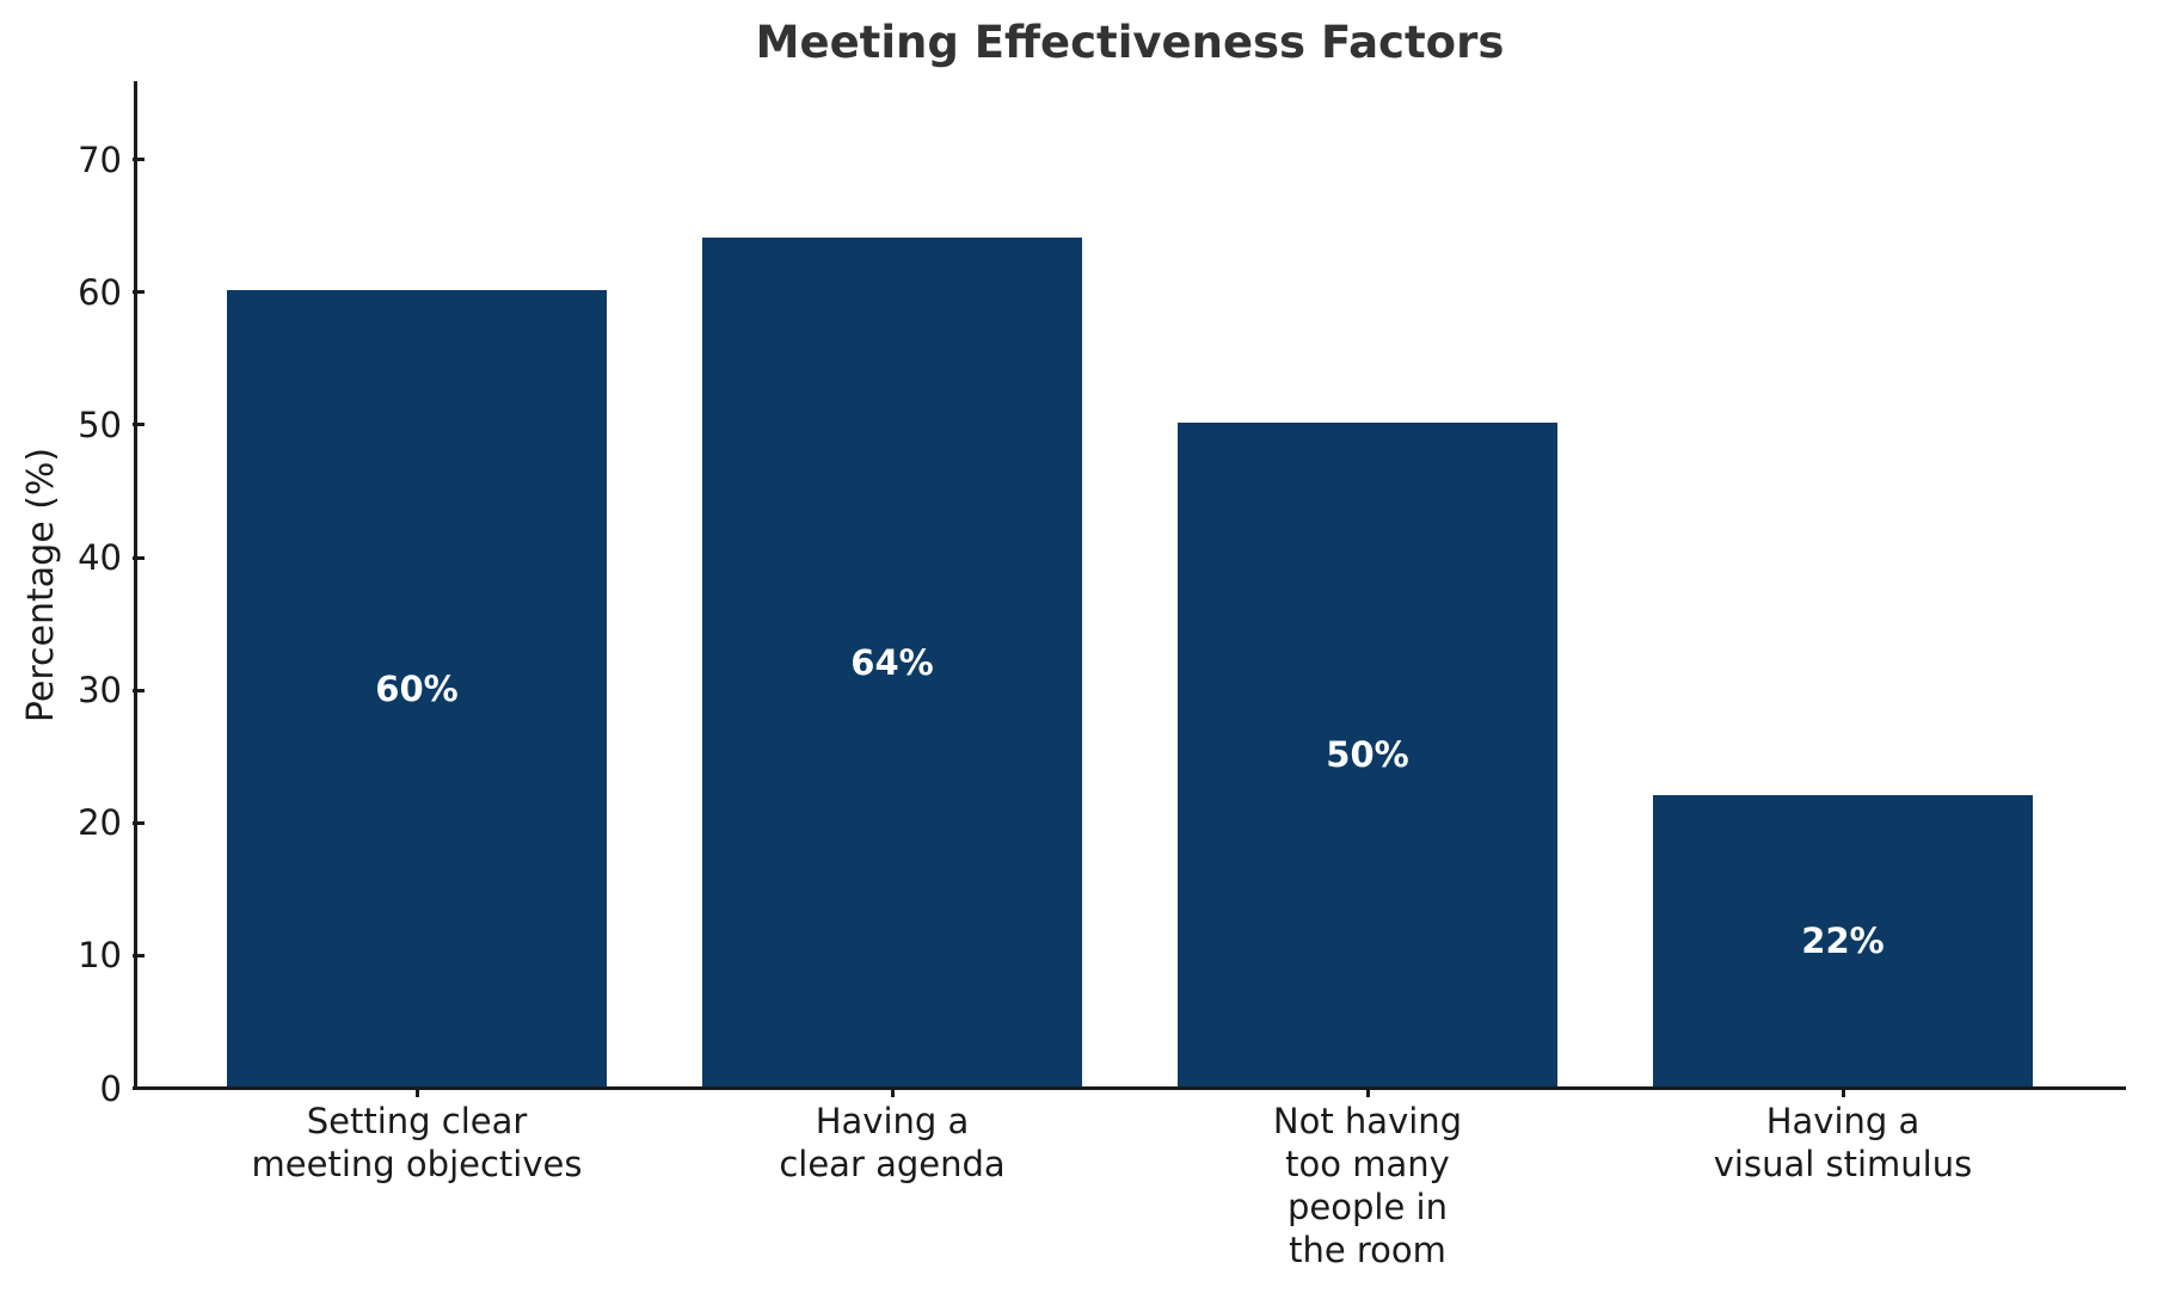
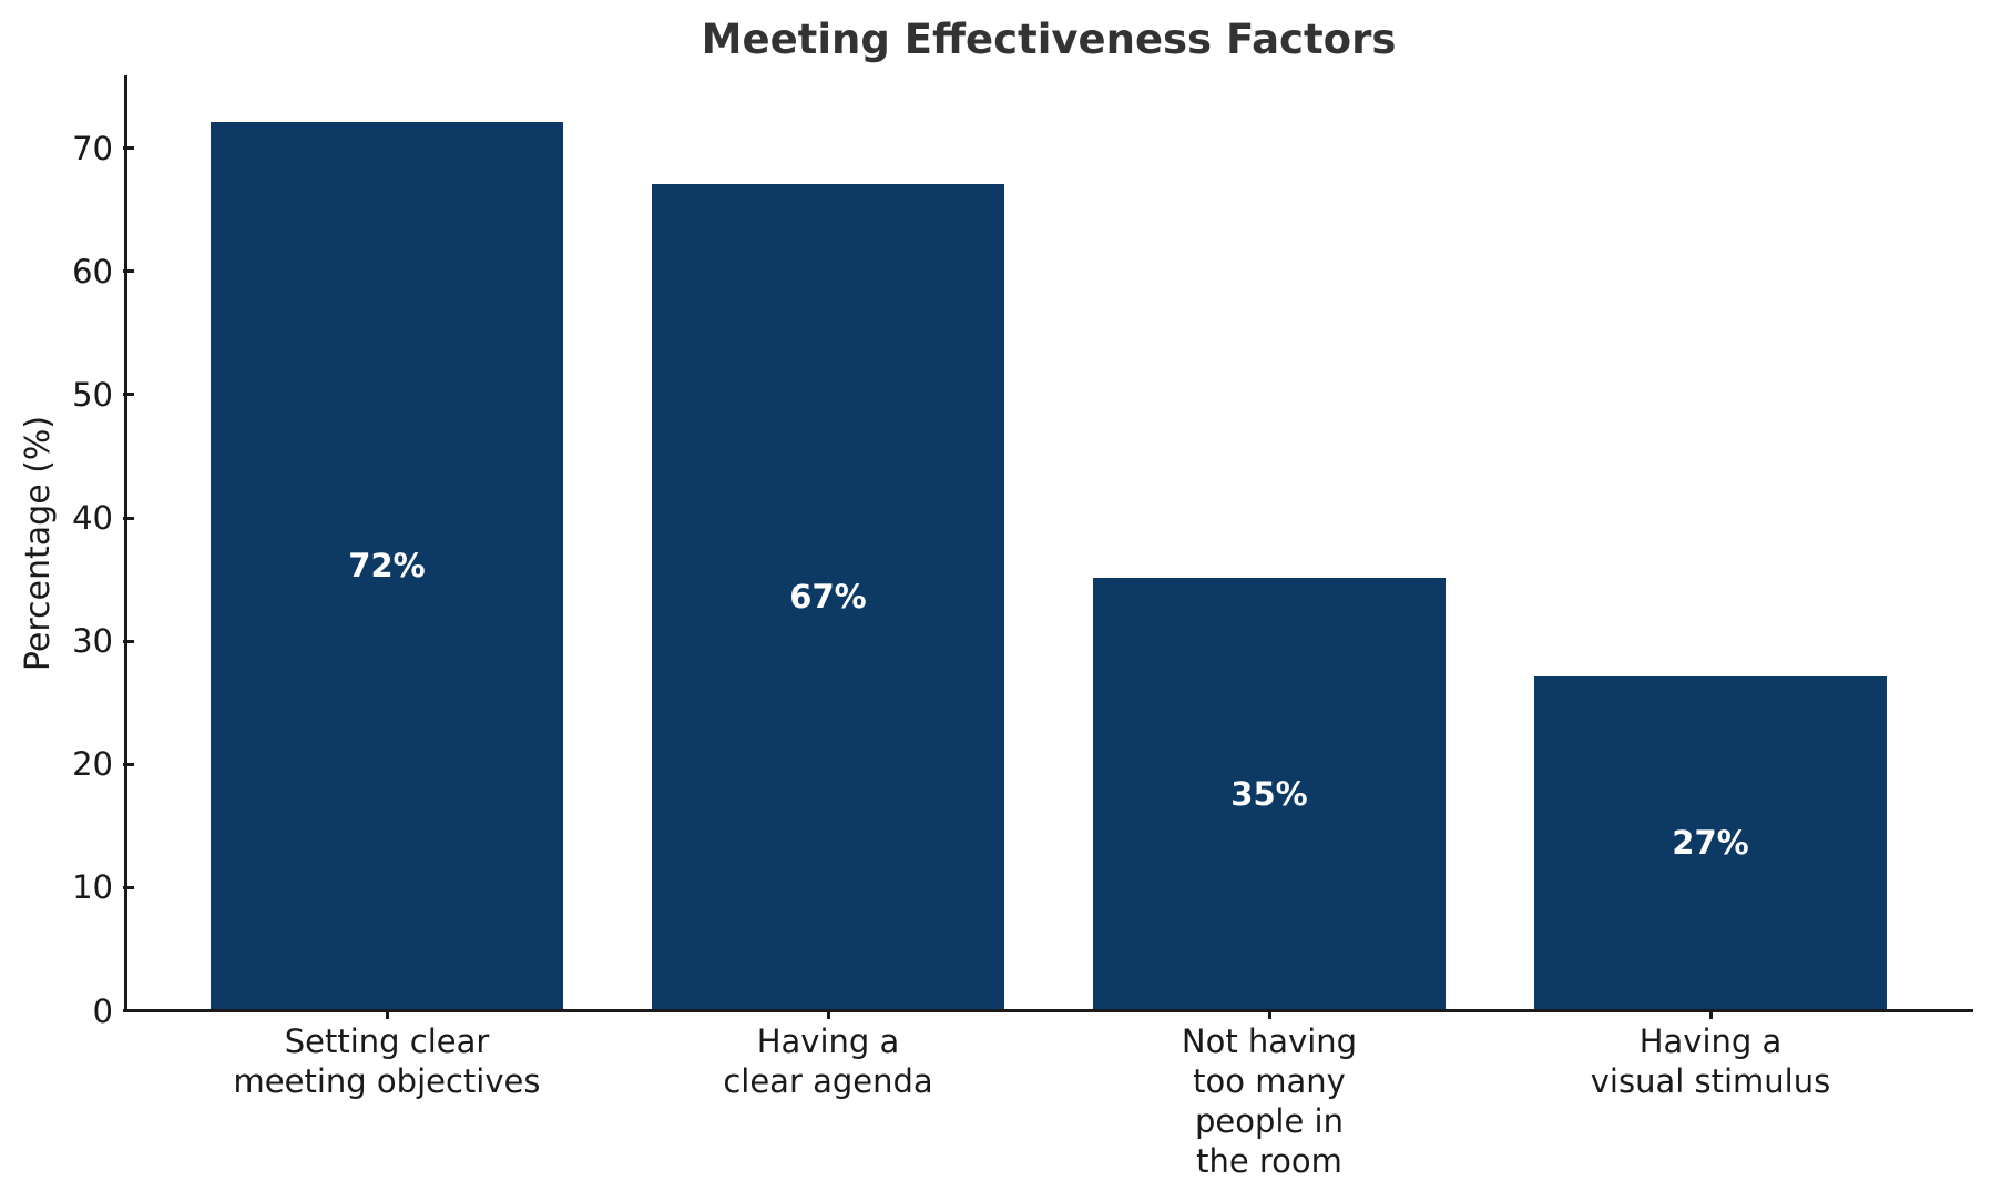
Setting clear meeting objectives: 60% -> 72%
Having a clear agenda: 64% -> 67%
Not having too many people in the room: 50% -> 35%
Having a visual stimulus: 22% -> 27%
